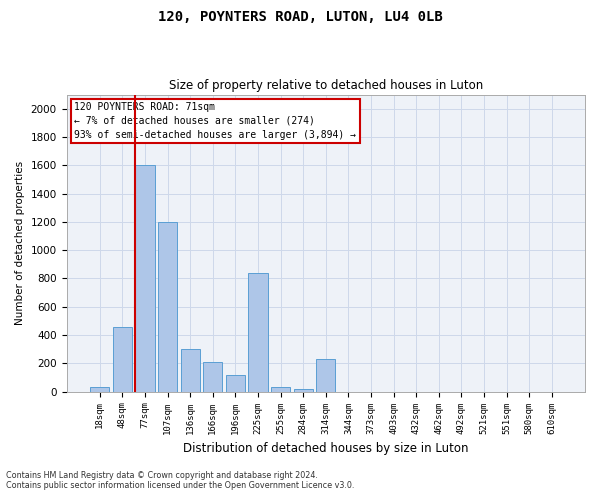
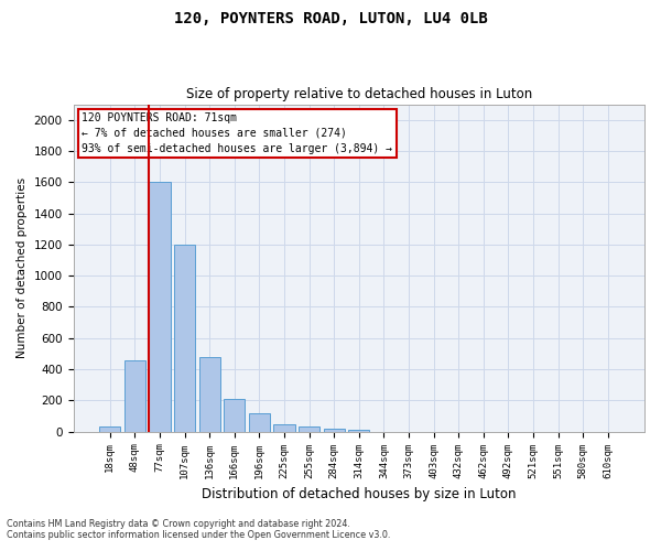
136sqm: 300 -> 480
225sqm: 840 -> 40
314sqm: 230 -> 10
